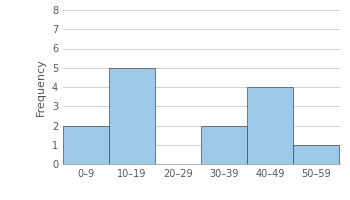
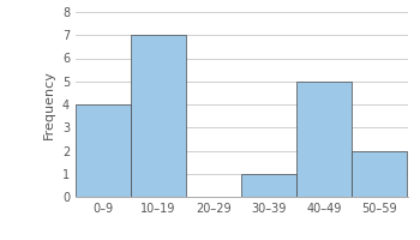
0–9: 2 -> 4
10–19: 5 -> 7
30–39: 2 -> 1
40–49: 4 -> 5
50–59: 1 -> 2
